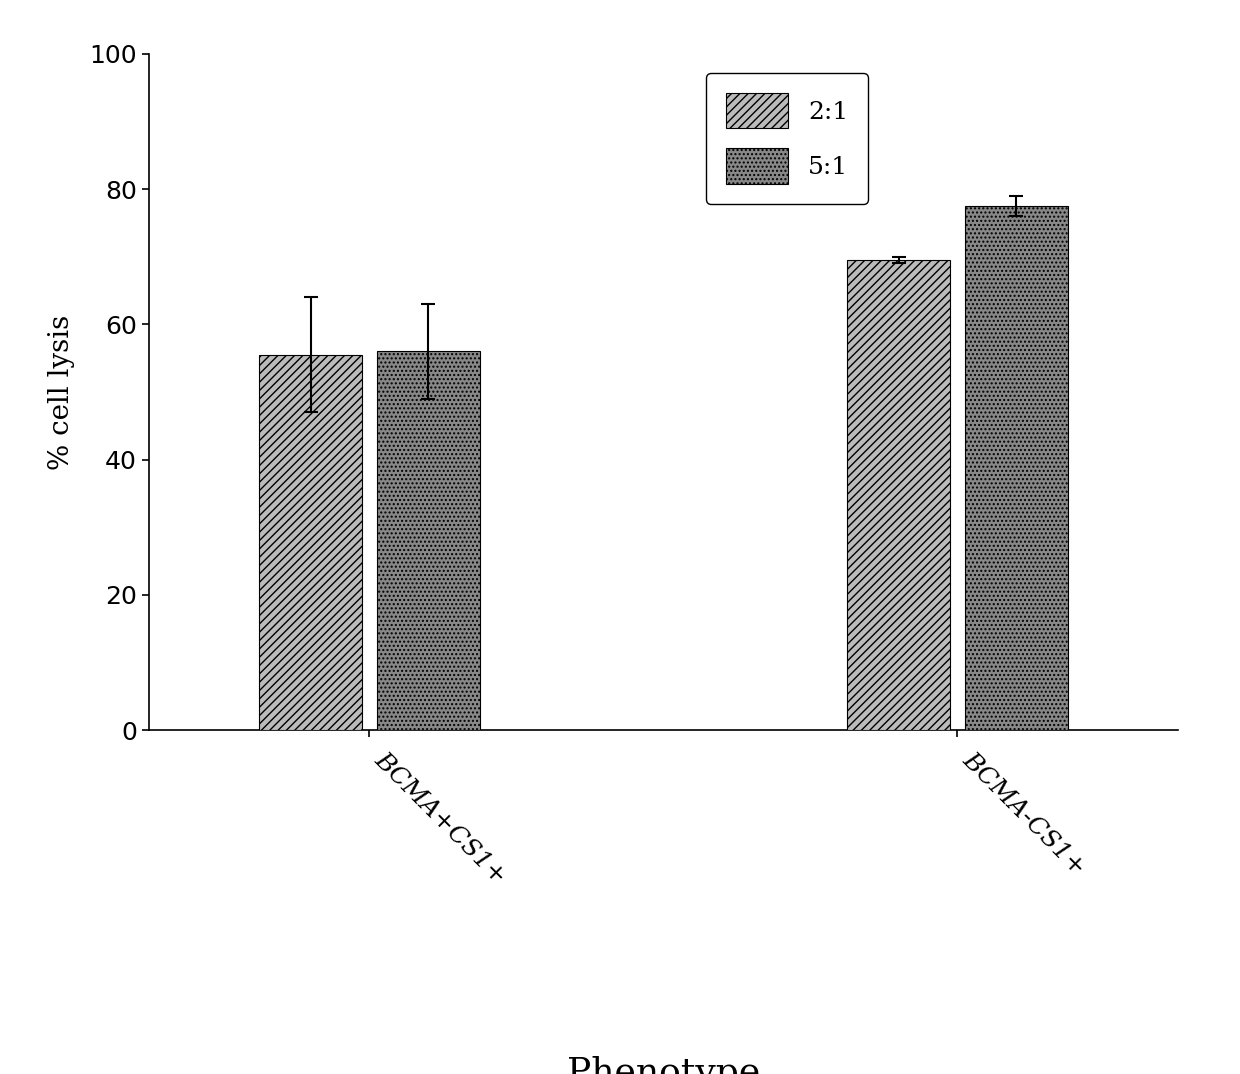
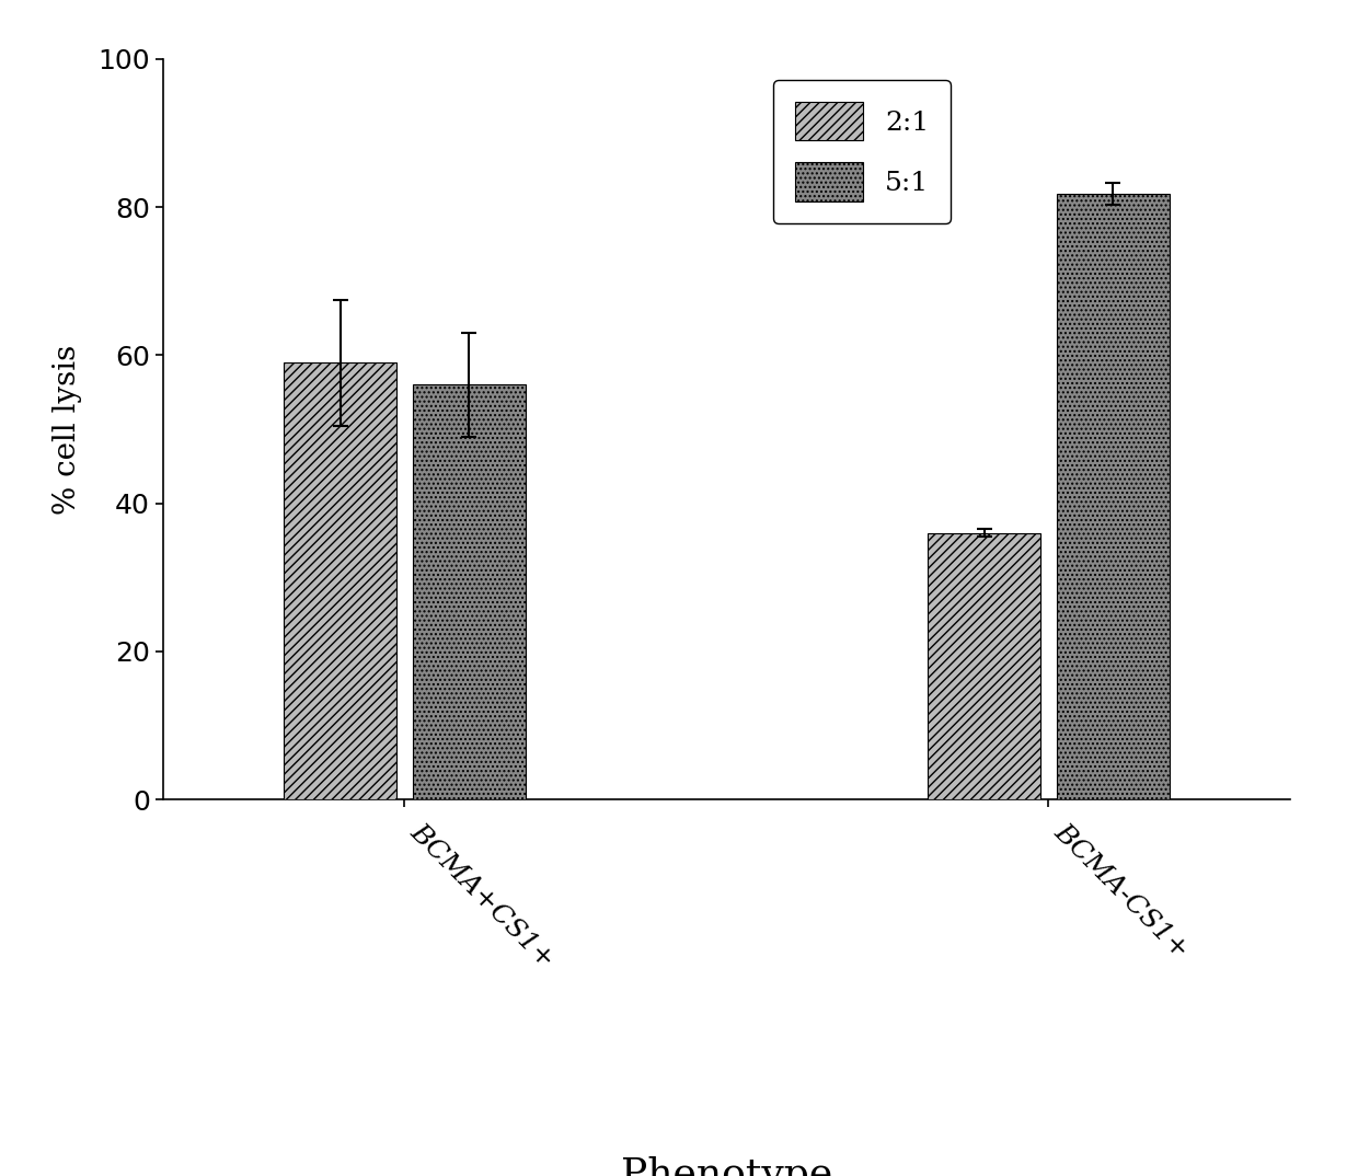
2:1/BCMA+CS1+: 55.5 -> 59.0
2:1/BCMA-CS1+: 69.5 -> 36.0
5:1/BCMA-CS1+: 77.5 -> 81.8
